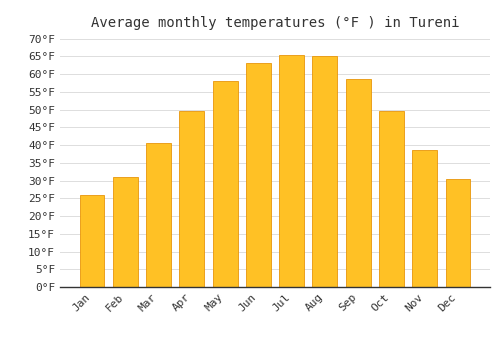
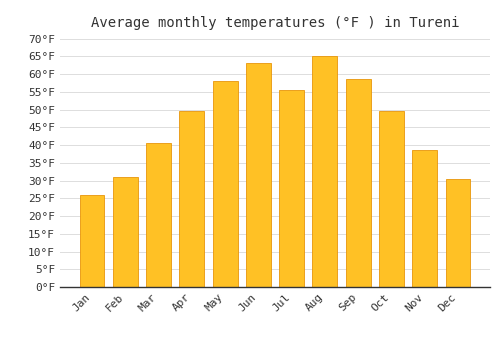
Jul: 65.5°F -> 55.5°F
